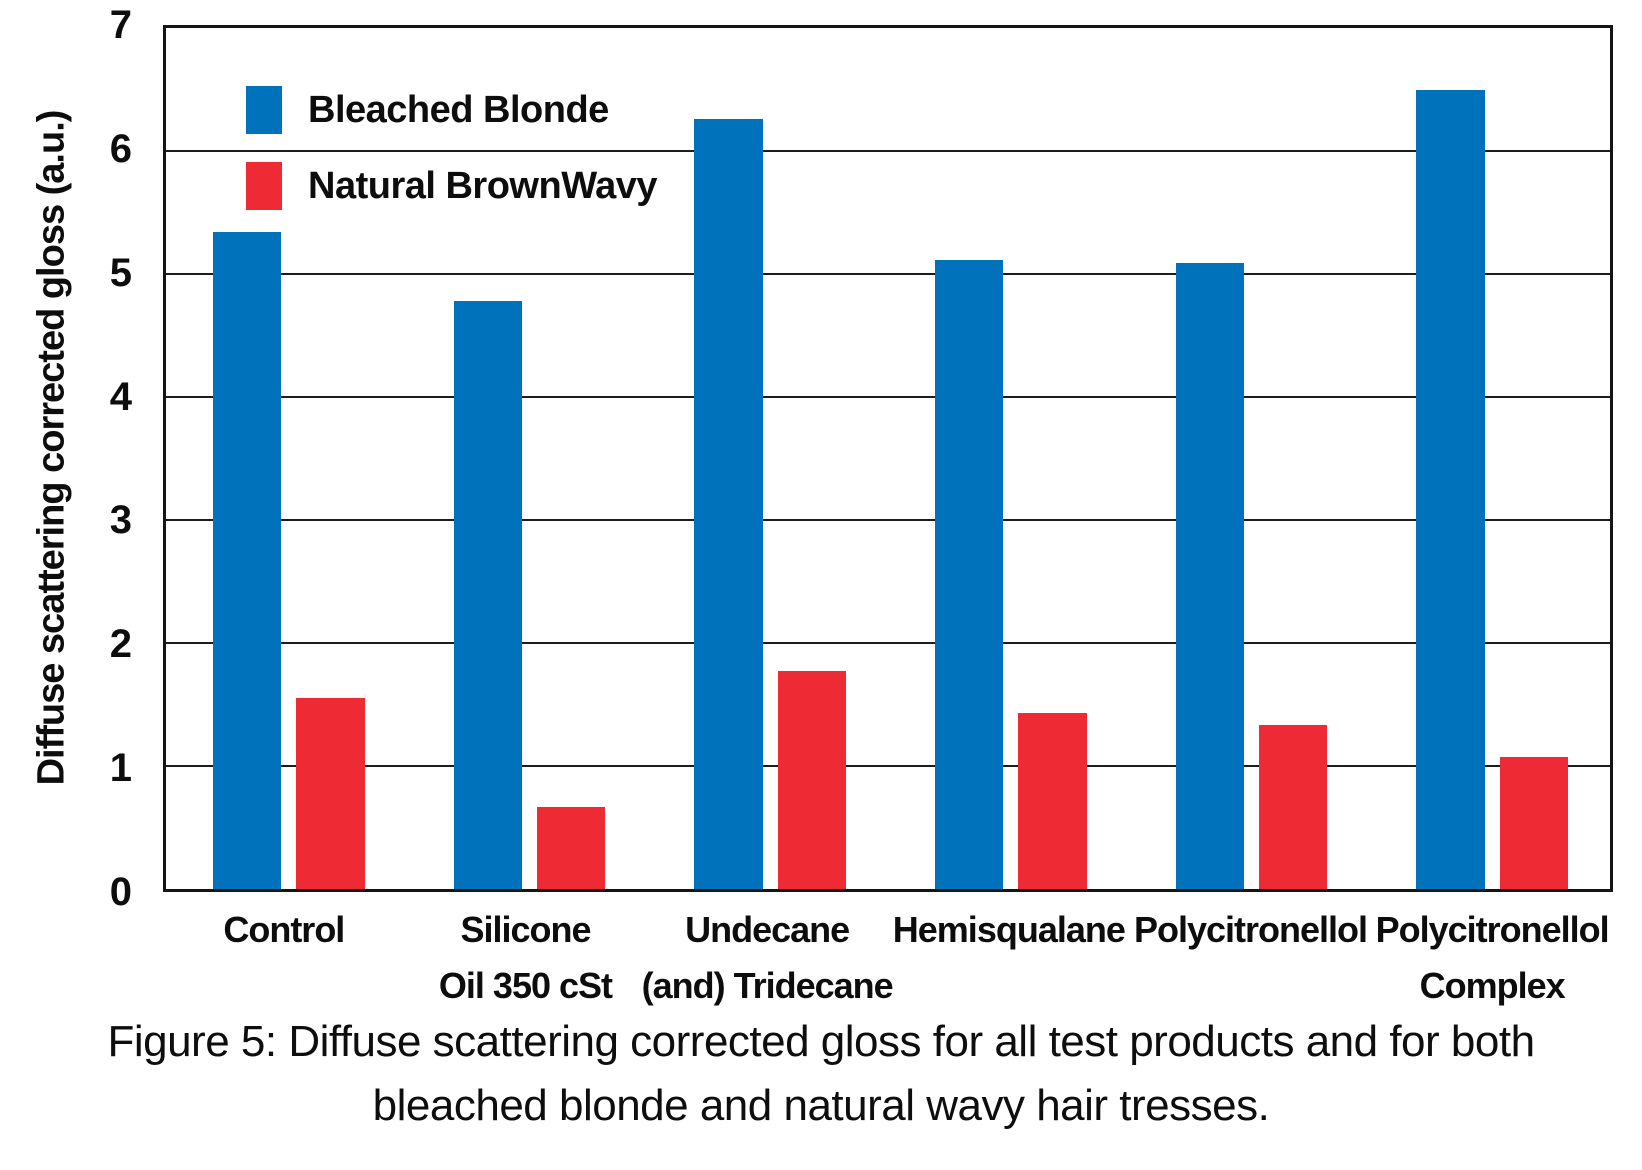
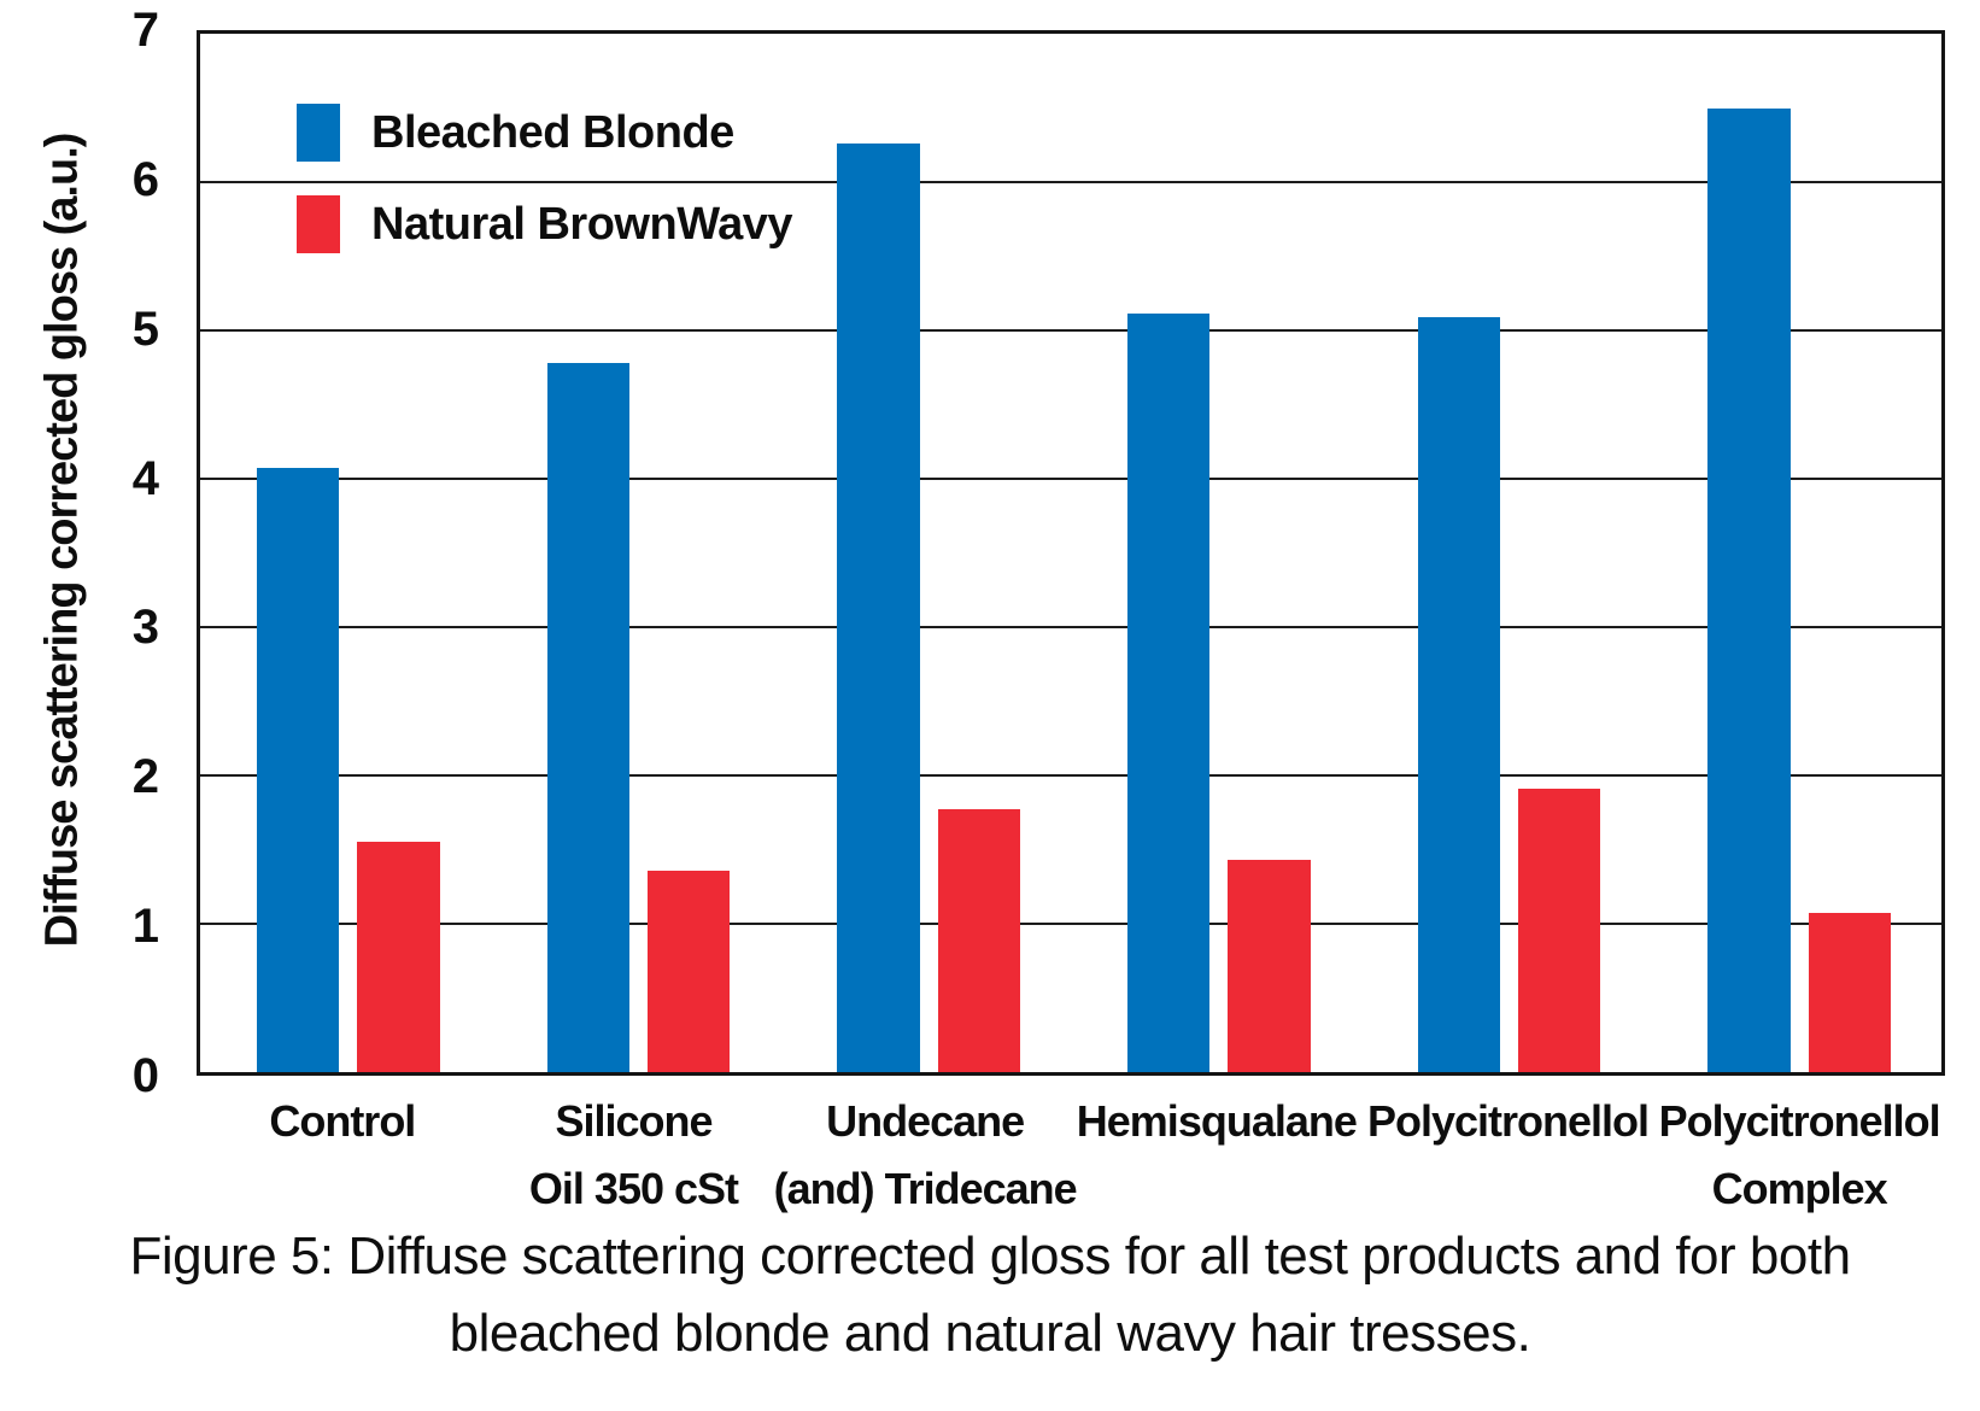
Bleached Blonde/Control: 5.34 -> 4.07
Natural BrownWavy/Silicone Oil 350 cSt: 0.67 -> 1.36
Natural BrownWavy/Polycitronellol: 1.33 -> 1.91
